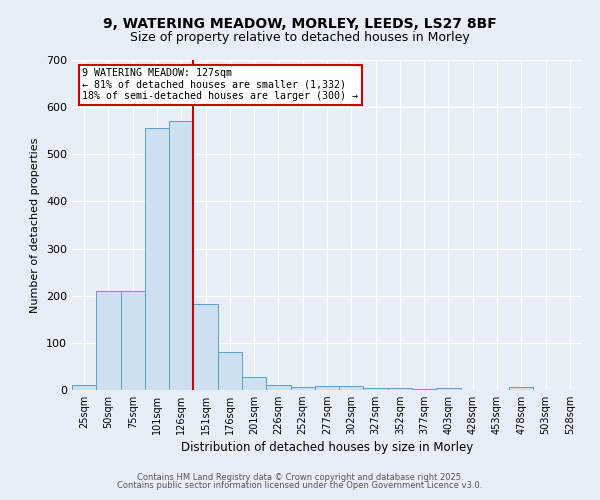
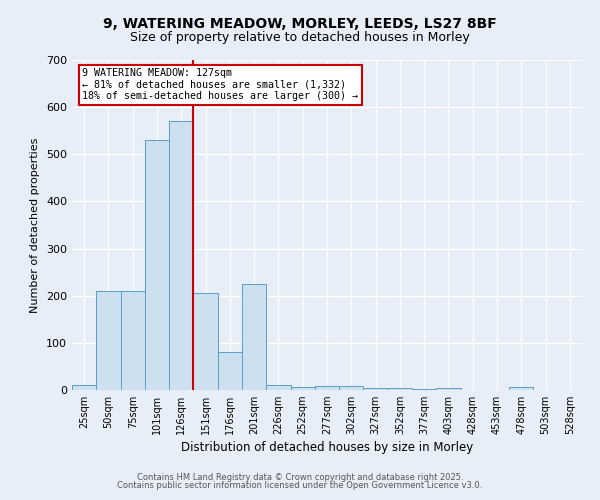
101sqm: 555 -> 530
151sqm: 183 -> 205
201sqm: 27 -> 225
